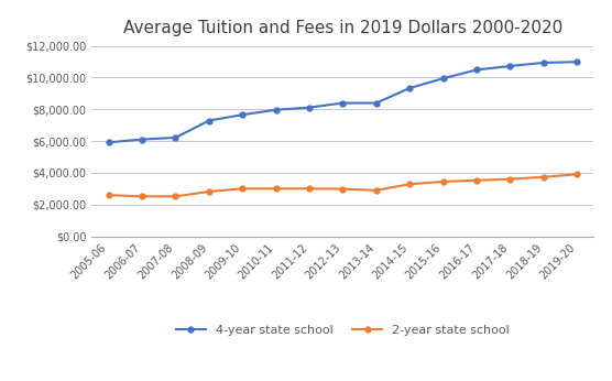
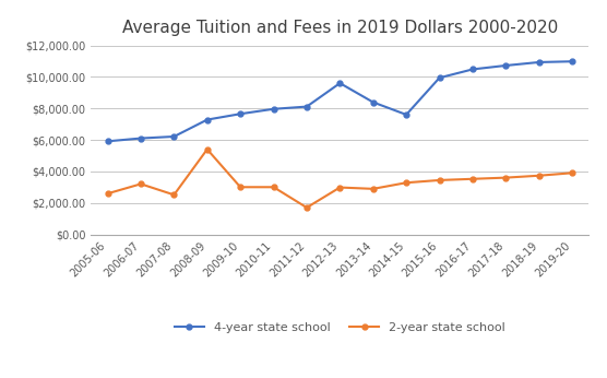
2-year state school/2006-07: $2,500 -> $3,200
2-year state school/2008-09: $2,800 -> $5,400
2-year state school/2011-12: $3,000 -> $1,700
4-year state school/2012-13: $8,400 -> $9,600
4-year state school/2014-15: $9,300 -> $7,600
